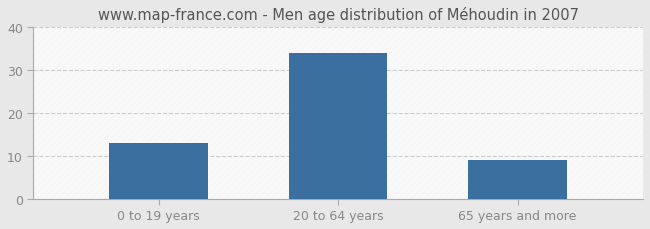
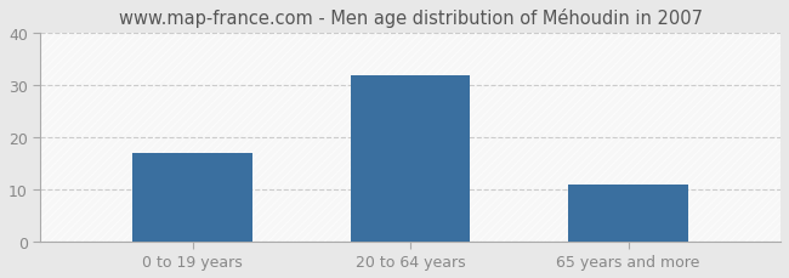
0 to 19 years: 13 -> 17
20 to 64 years: 34 -> 32
65 years and more: 9 -> 11
